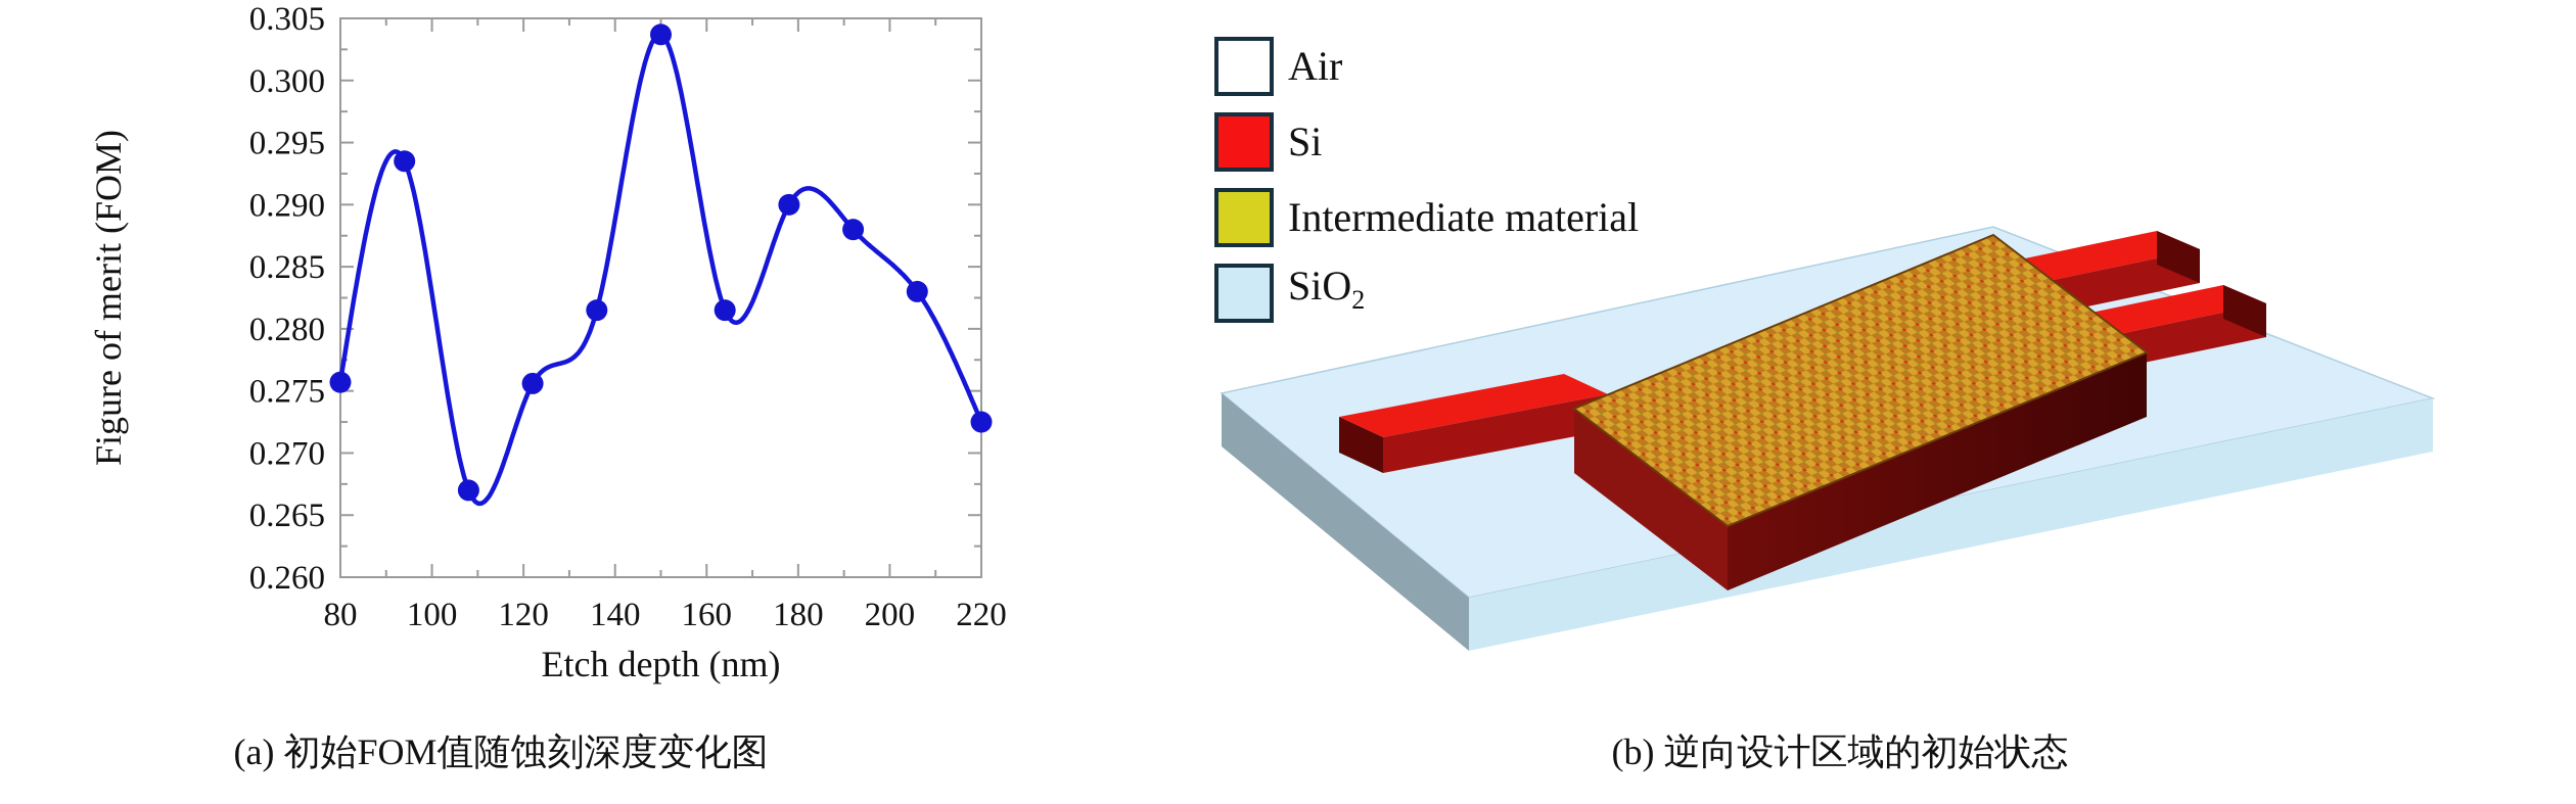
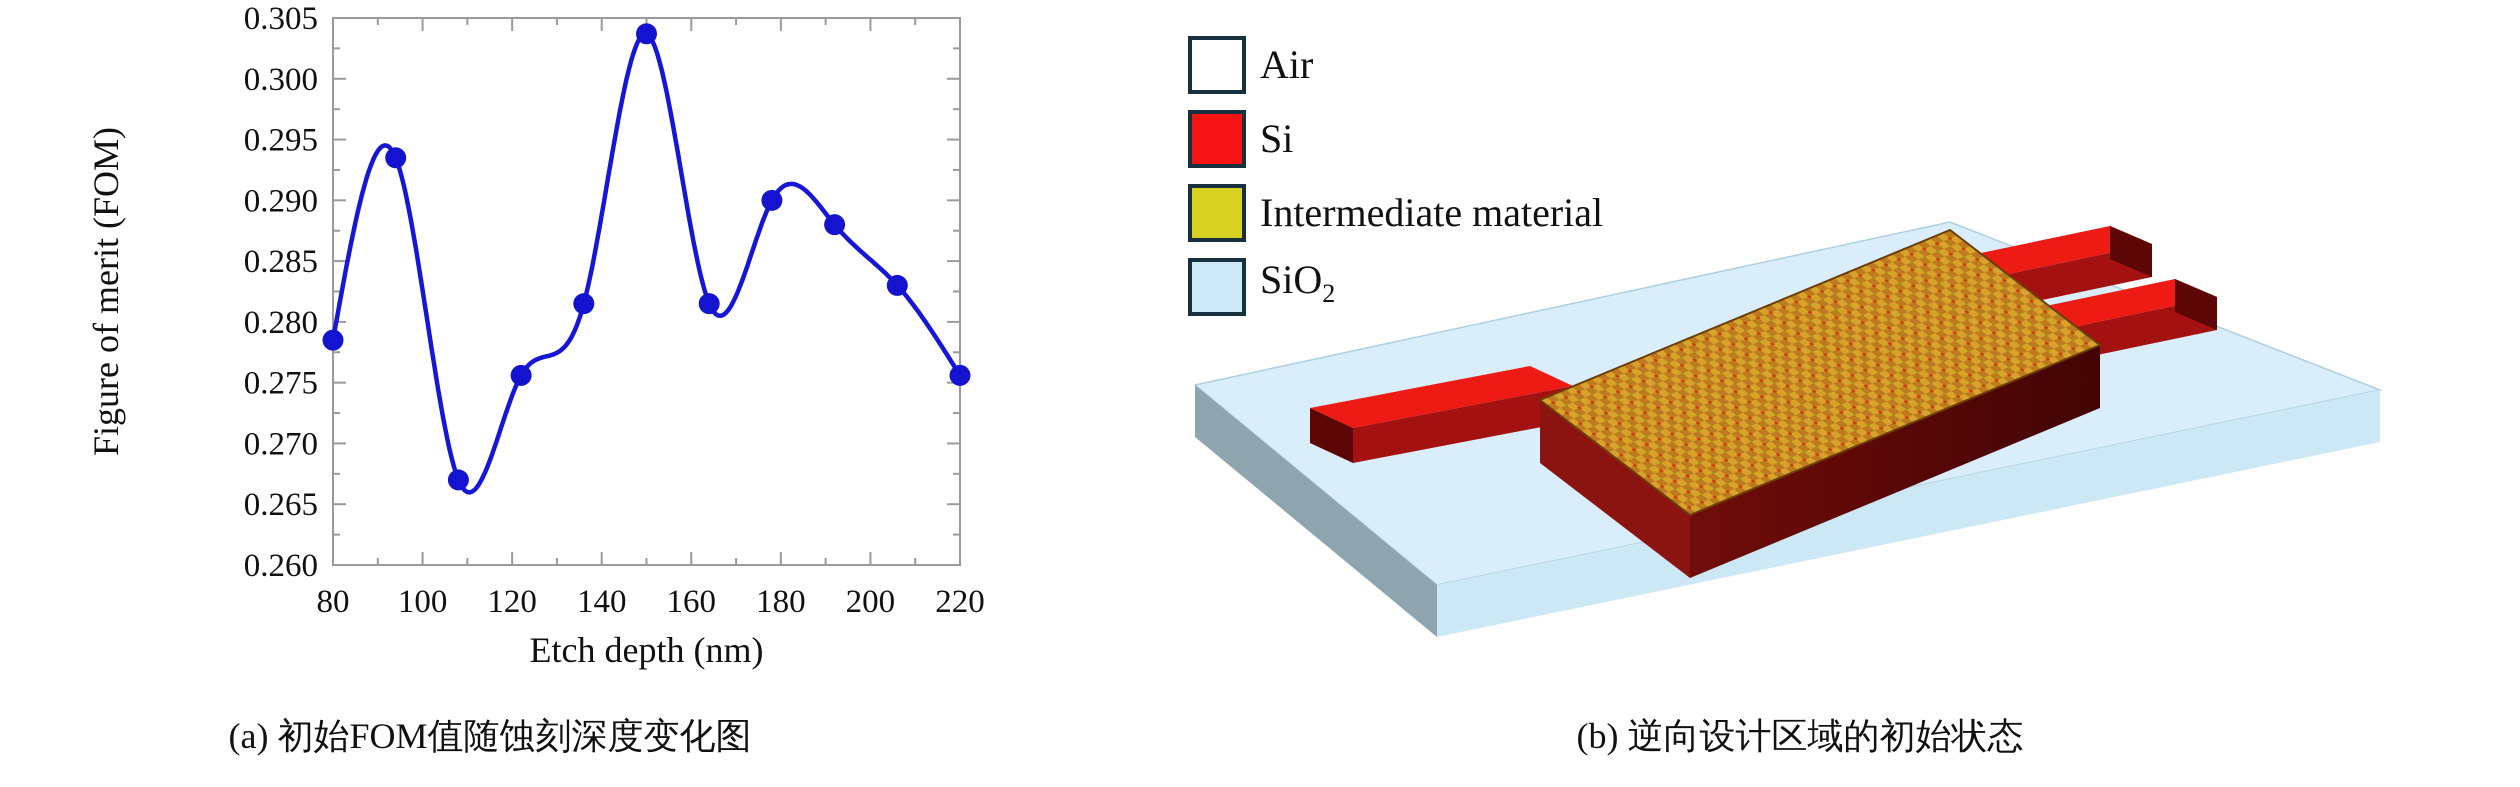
80: 0.2757 -> 0.2785
220: 0.2725 -> 0.2756
